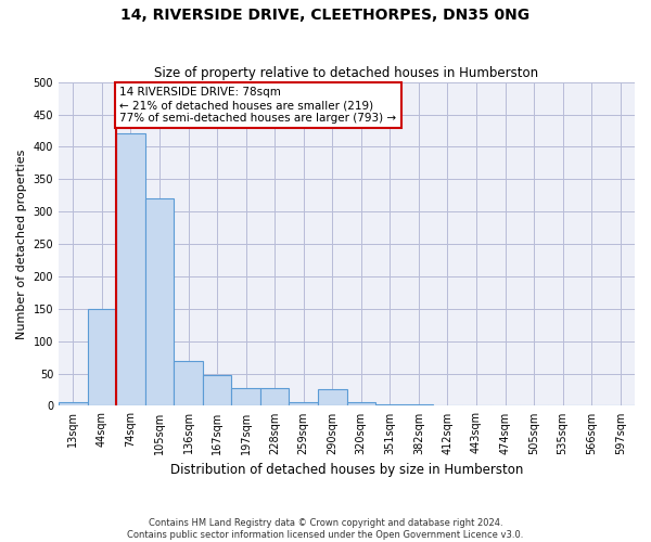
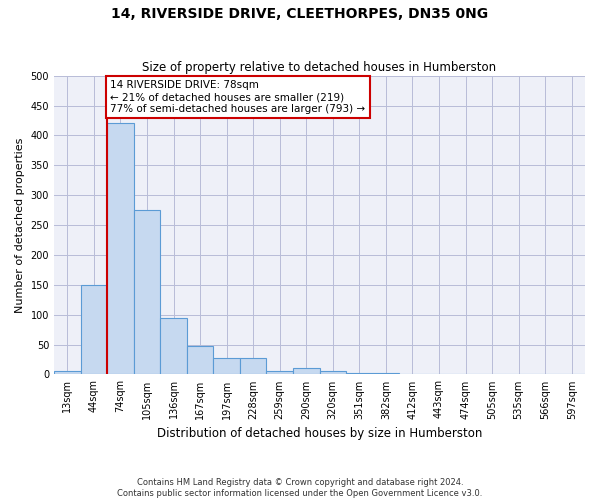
105sqm: 320 -> 275
136sqm: 70 -> 95
290sqm: 26 -> 10
